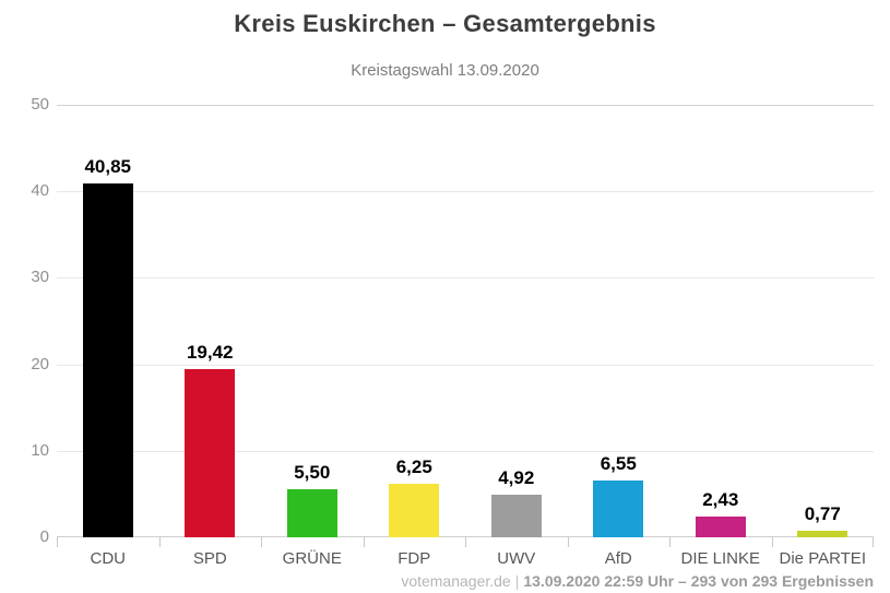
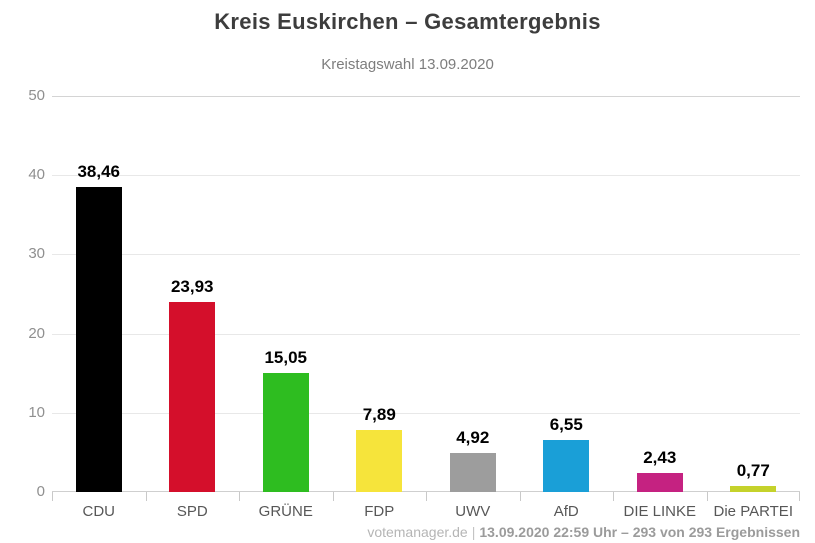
CDU: 40,85 -> 38,46
SPD: 19,42 -> 23,93
GRÜNE: 5,50 -> 15,05
FDP: 6,25 -> 7,89
